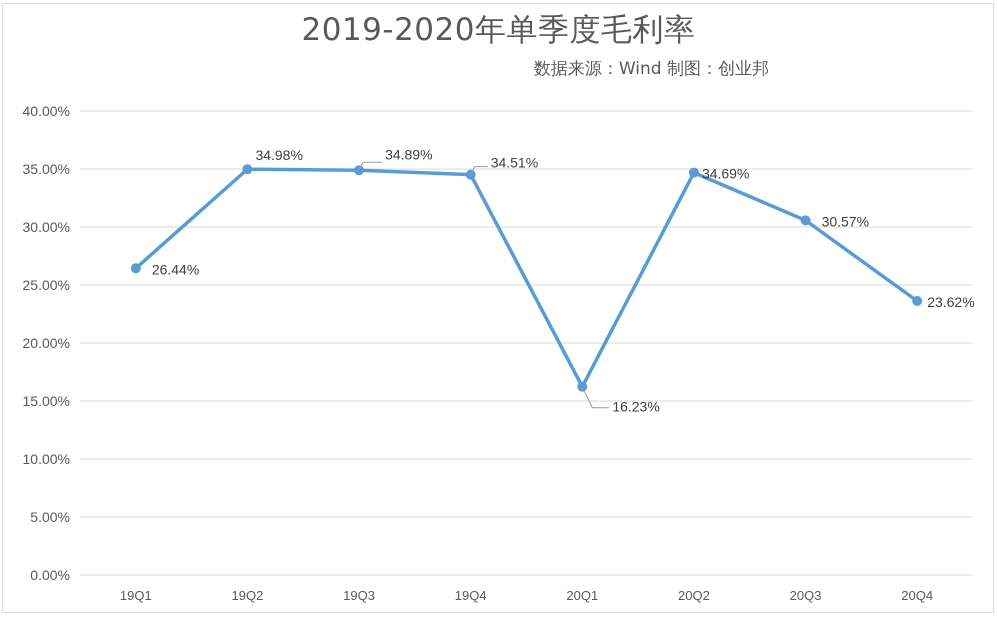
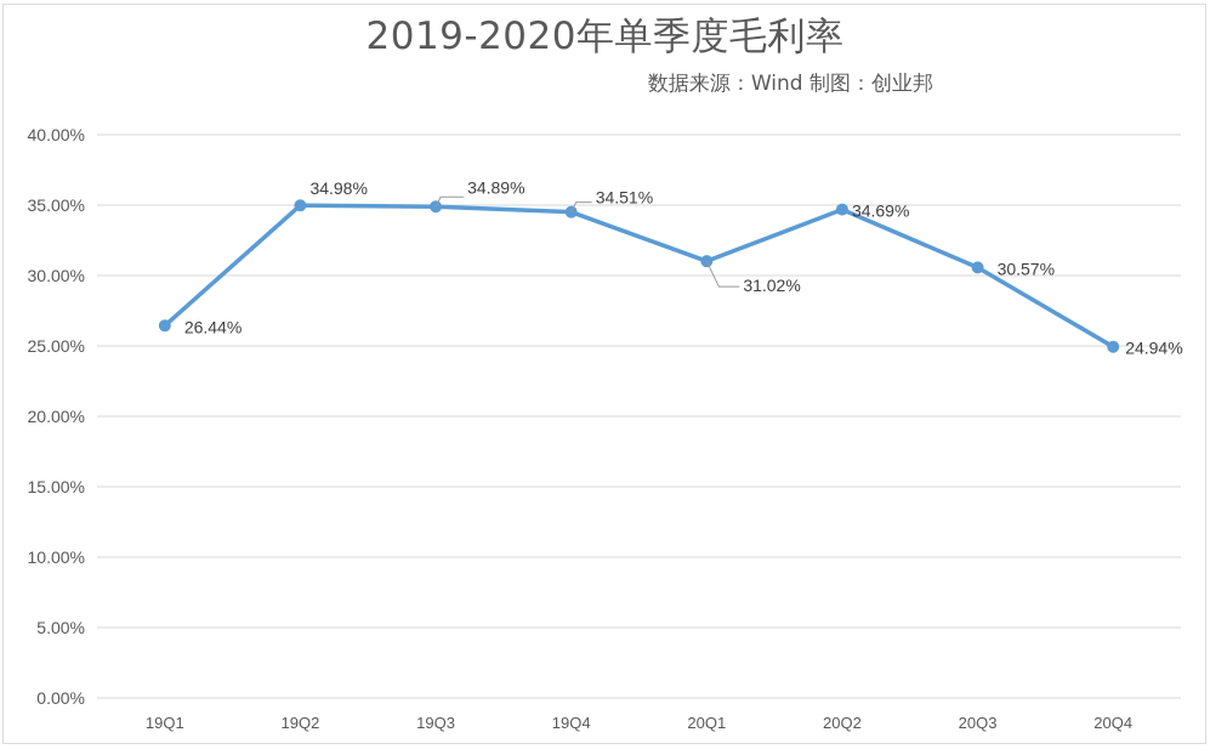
20Q1: 16.23% -> 31.02%
20Q4: 23.62% -> 24.94%
